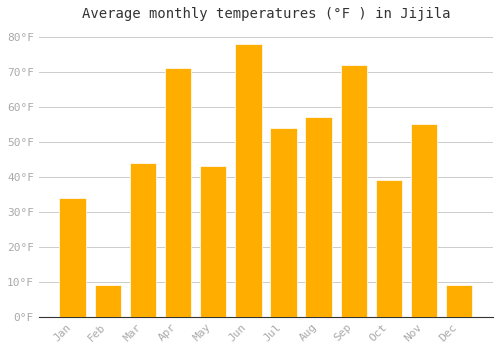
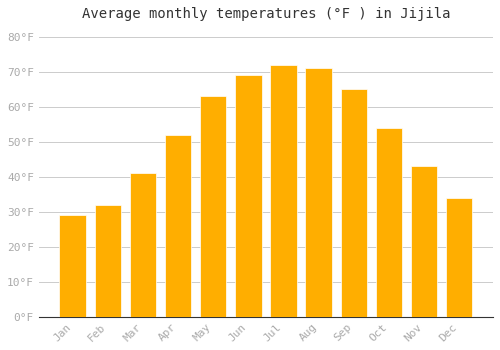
Jan: 34°F -> 29°F
Feb: 9°F -> 32°F
Mar: 44°F -> 41°F
Apr: 71°F -> 52°F
May: 43°F -> 63°F
Jun: 78°F -> 69°F
Jul: 54°F -> 72°F
Aug: 57°F -> 71°F
Sep: 72°F -> 65°F
Oct: 39°F -> 54°F
Nov: 55°F -> 43°F
Dec: 9°F -> 34°F
